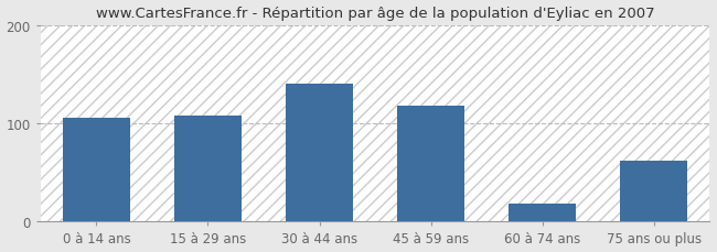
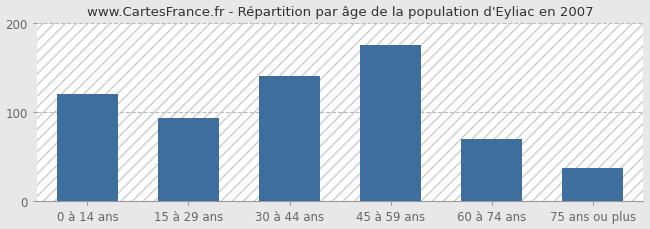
0 à 14 ans: 106 -> 120
15 à 29 ans: 108 -> 93
45 à 59 ans: 118 -> 175
60 à 74 ans: 18 -> 70
75 ans ou plus: 62 -> 37
